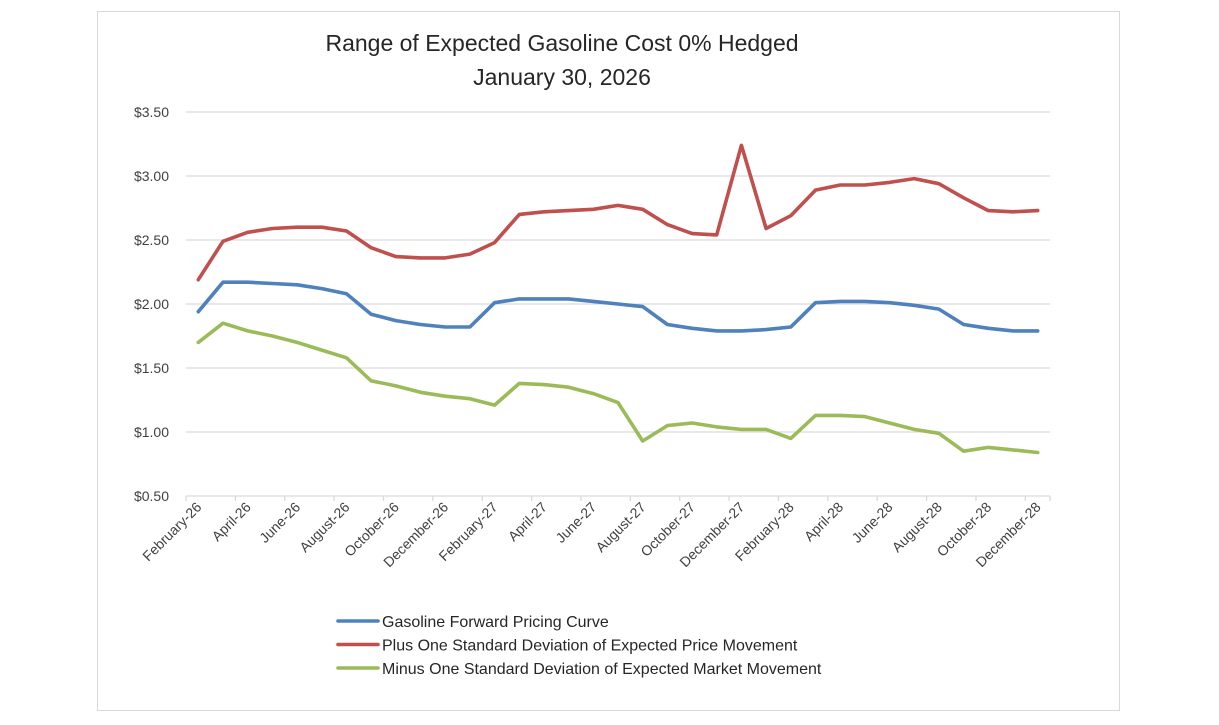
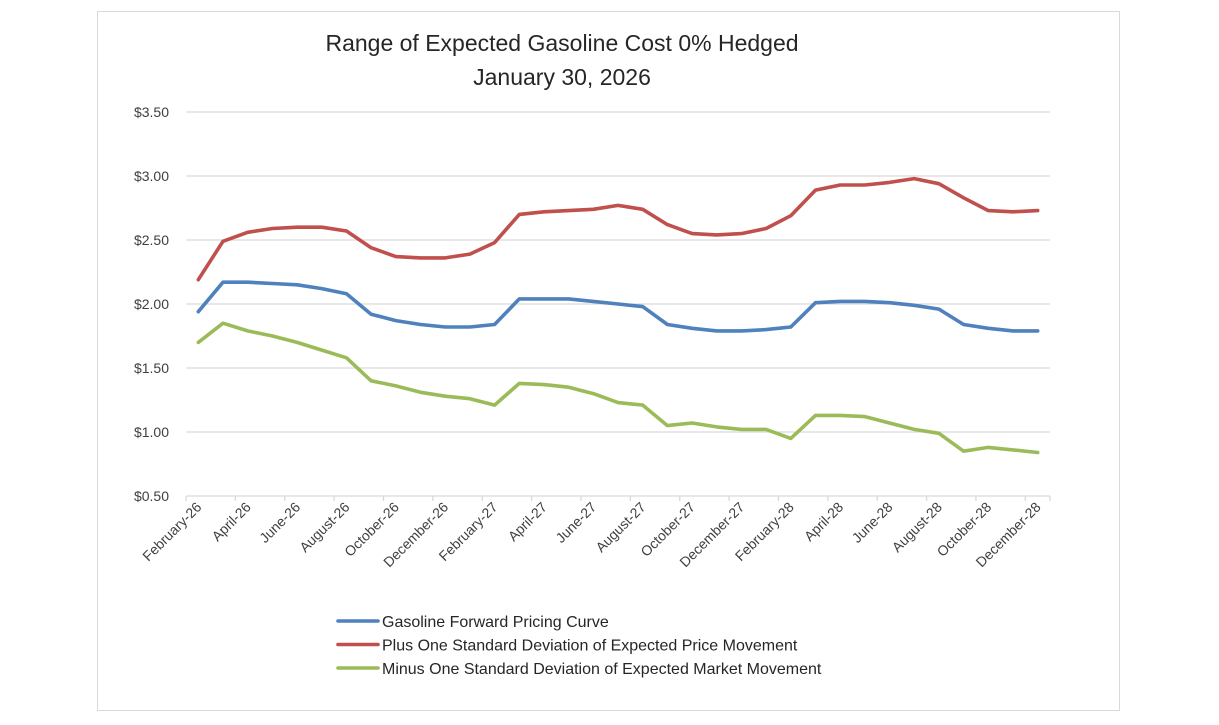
Gasoline Forward Pricing Curve/February-27: $2.01 -> $1.84
Minus One Standard Deviation of Expected Market Movement/August-27: $0.93 -> $1.21
Plus One Standard Deviation of Expected Price Movement/December-27: $3.24 -> $2.55
